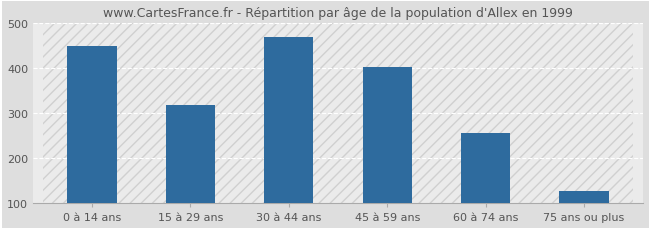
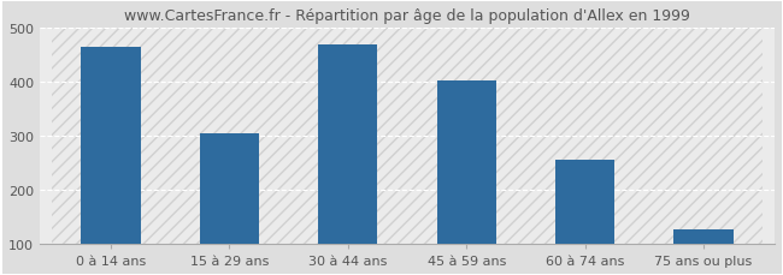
0 à 14 ans: 448 -> 465
15 à 29 ans: 318 -> 305
